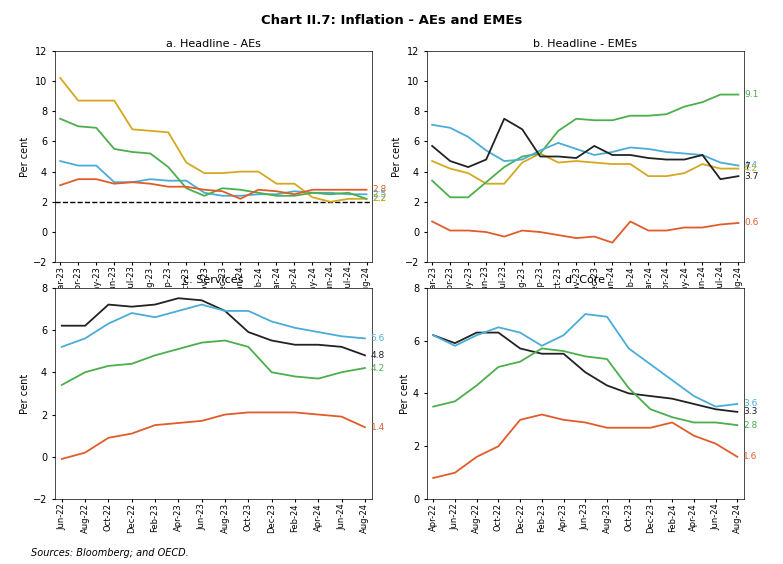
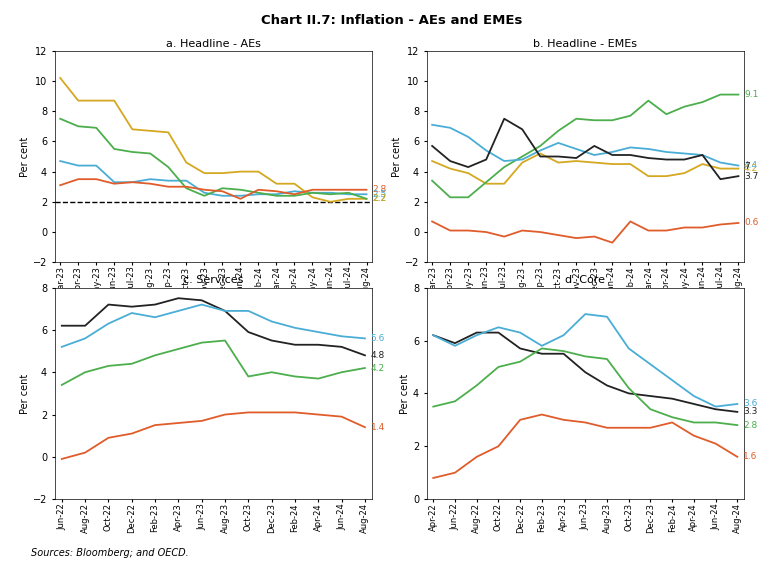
b. Headline - EMEs/Russia/Sep-23: 5.2 -> 5.7
b. Headline - EMEs/Russia/Mar-24: 7.7 -> 8.7
c. Services/Euro Area/Oct-23: 5.2 -> 3.8
